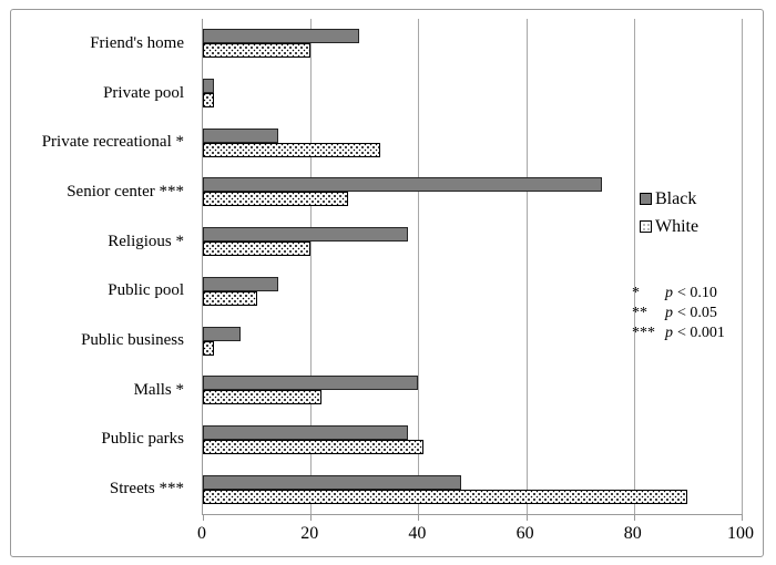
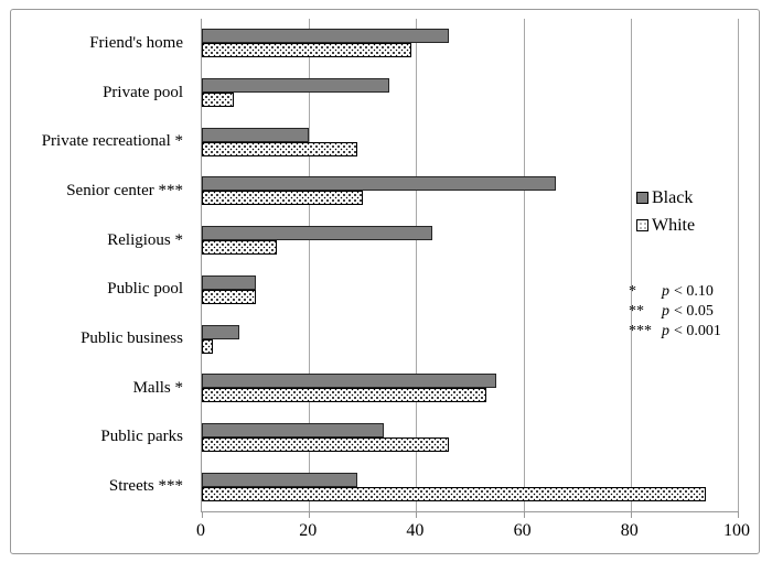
Black/Friend's home: 29 -> 46
White/Friend's home: 20 -> 39
Black/Private pool: 2 -> 35
White/Private pool: 2 -> 6
Black/Private recreational *: 14 -> 20
White/Private recreational *: 33 -> 29
Black/Senior center ***: 74 -> 66
White/Senior center ***: 27 -> 30
Black/Religious *: 38 -> 43
White/Religious *: 20 -> 14
Black/Public pool: 14 -> 10
Black/Malls *: 40 -> 55
White/Malls *: 22 -> 53
Black/Public parks: 38 -> 34
White/Public parks: 41 -> 46
Black/Streets ***: 48 -> 29
White/Streets ***: 90 -> 94
